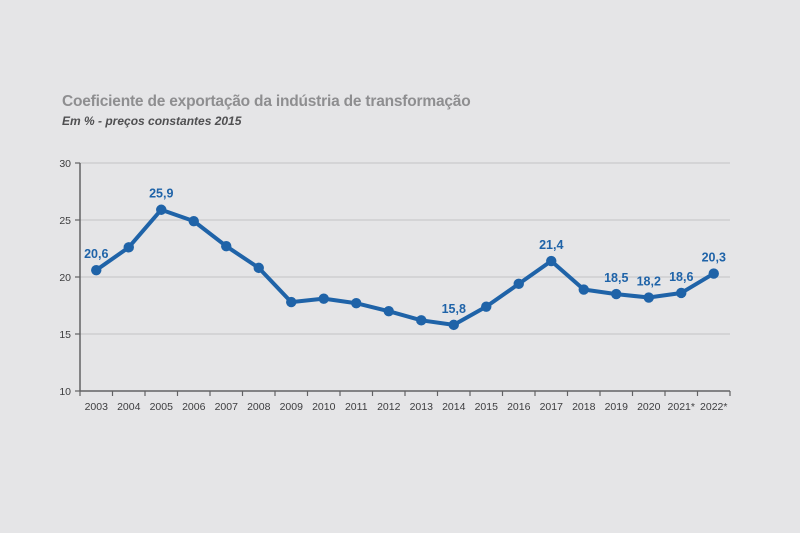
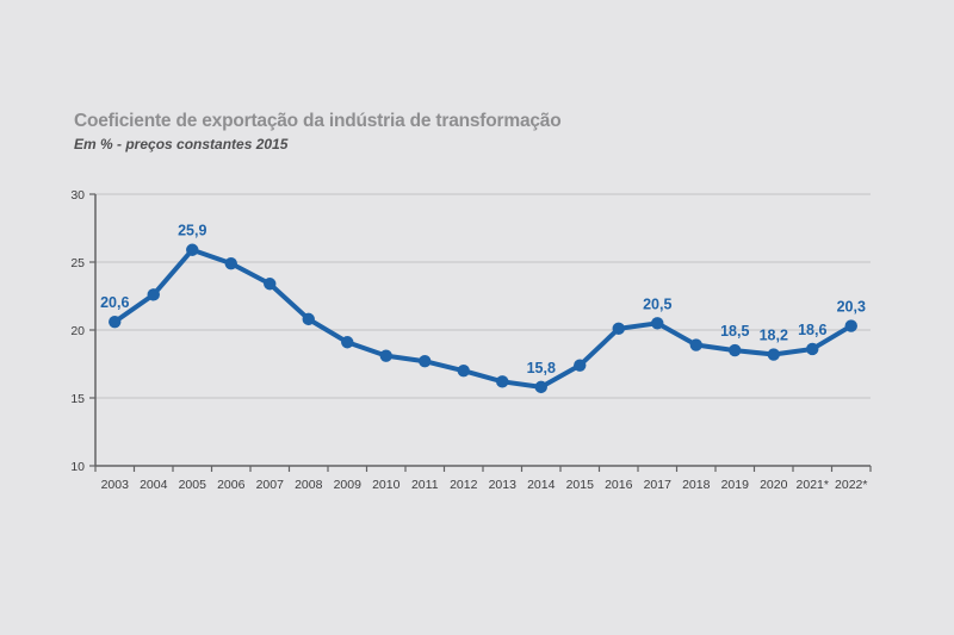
2007: 22.7 -> 23.4
2009: 17.8 -> 19.1
2016: 19.4 -> 20.1
2017: 21,4 -> 20,5
